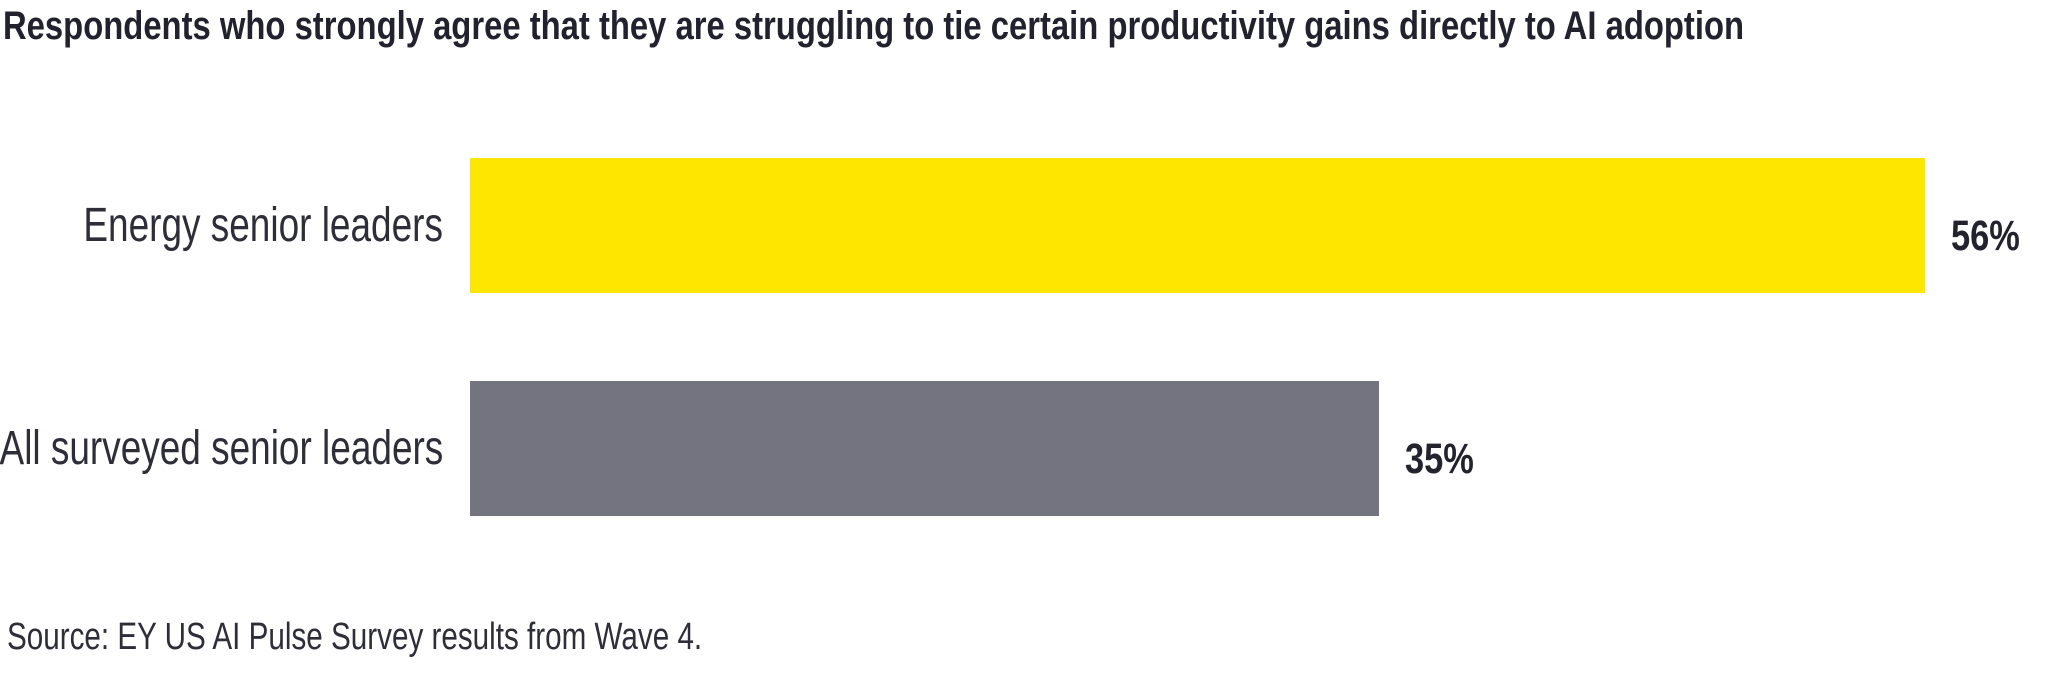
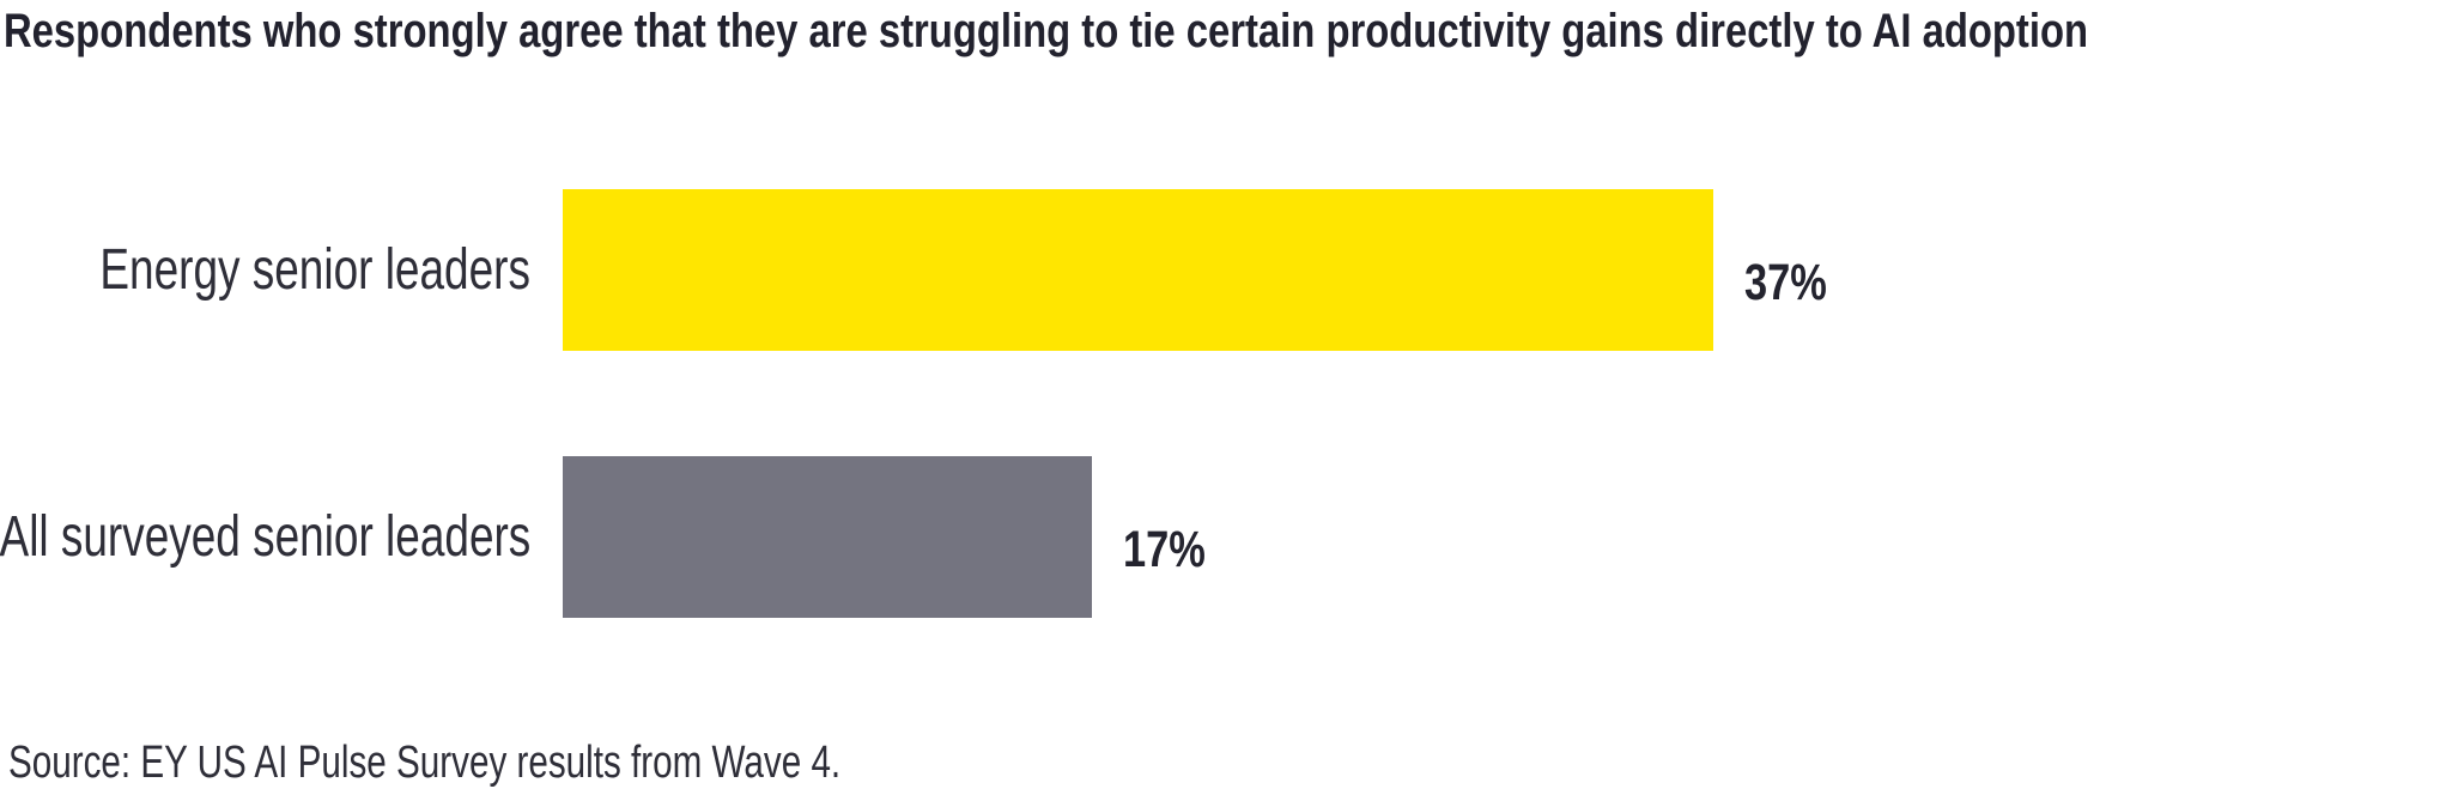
Energy senior leaders: 56% -> 37%
All surveyed senior leaders: 35% -> 17%
